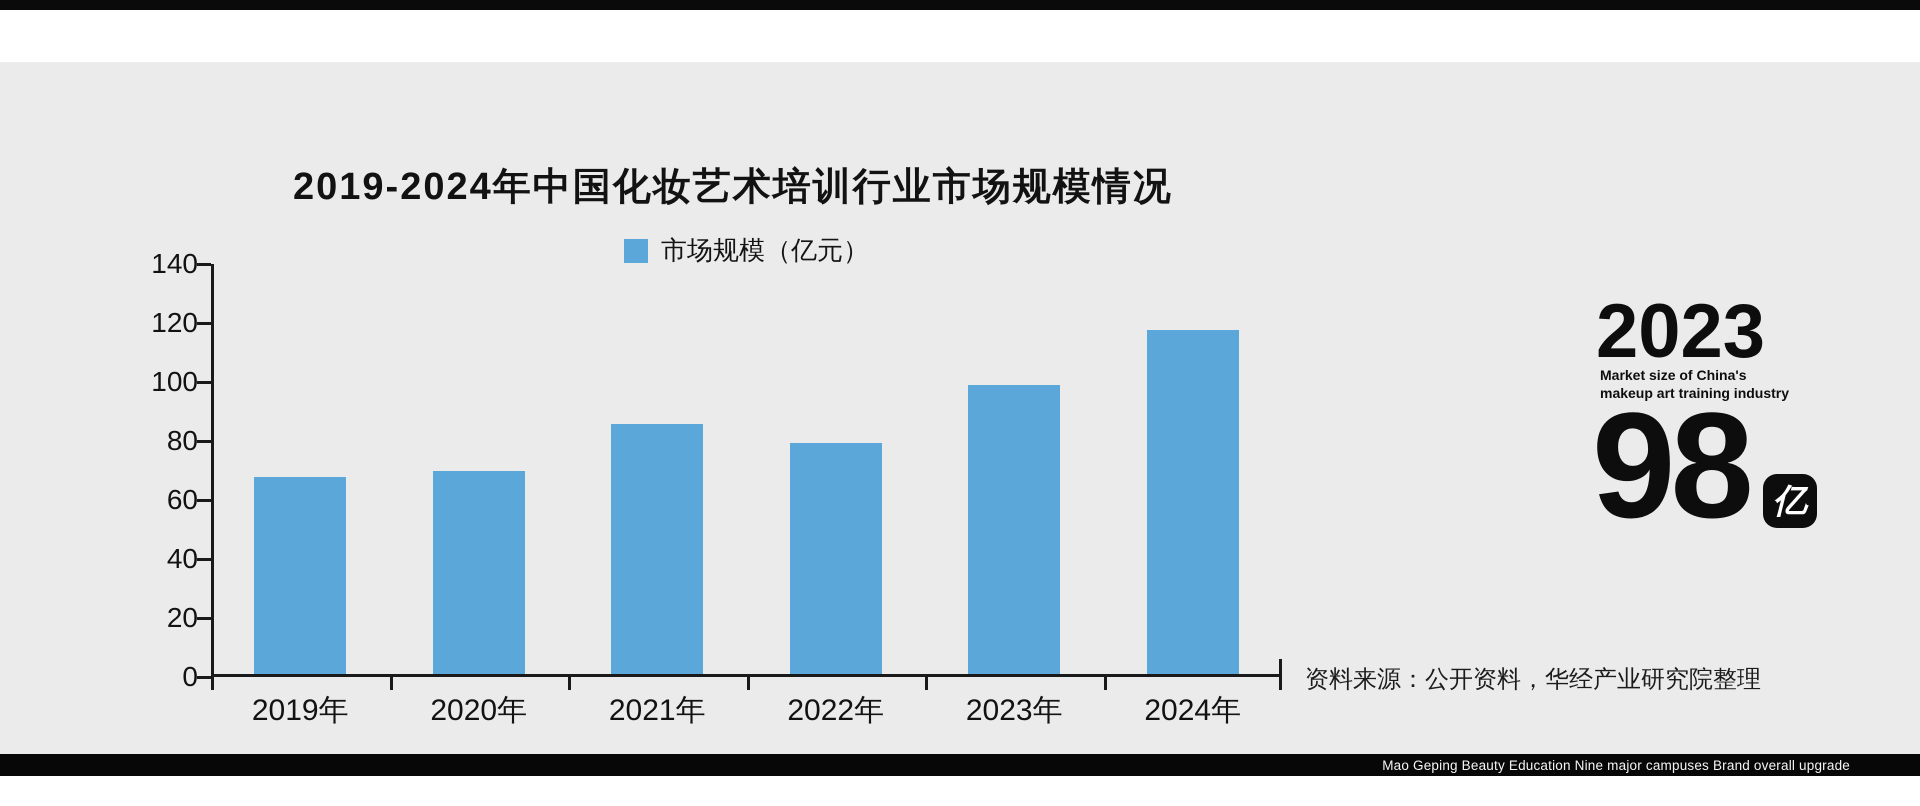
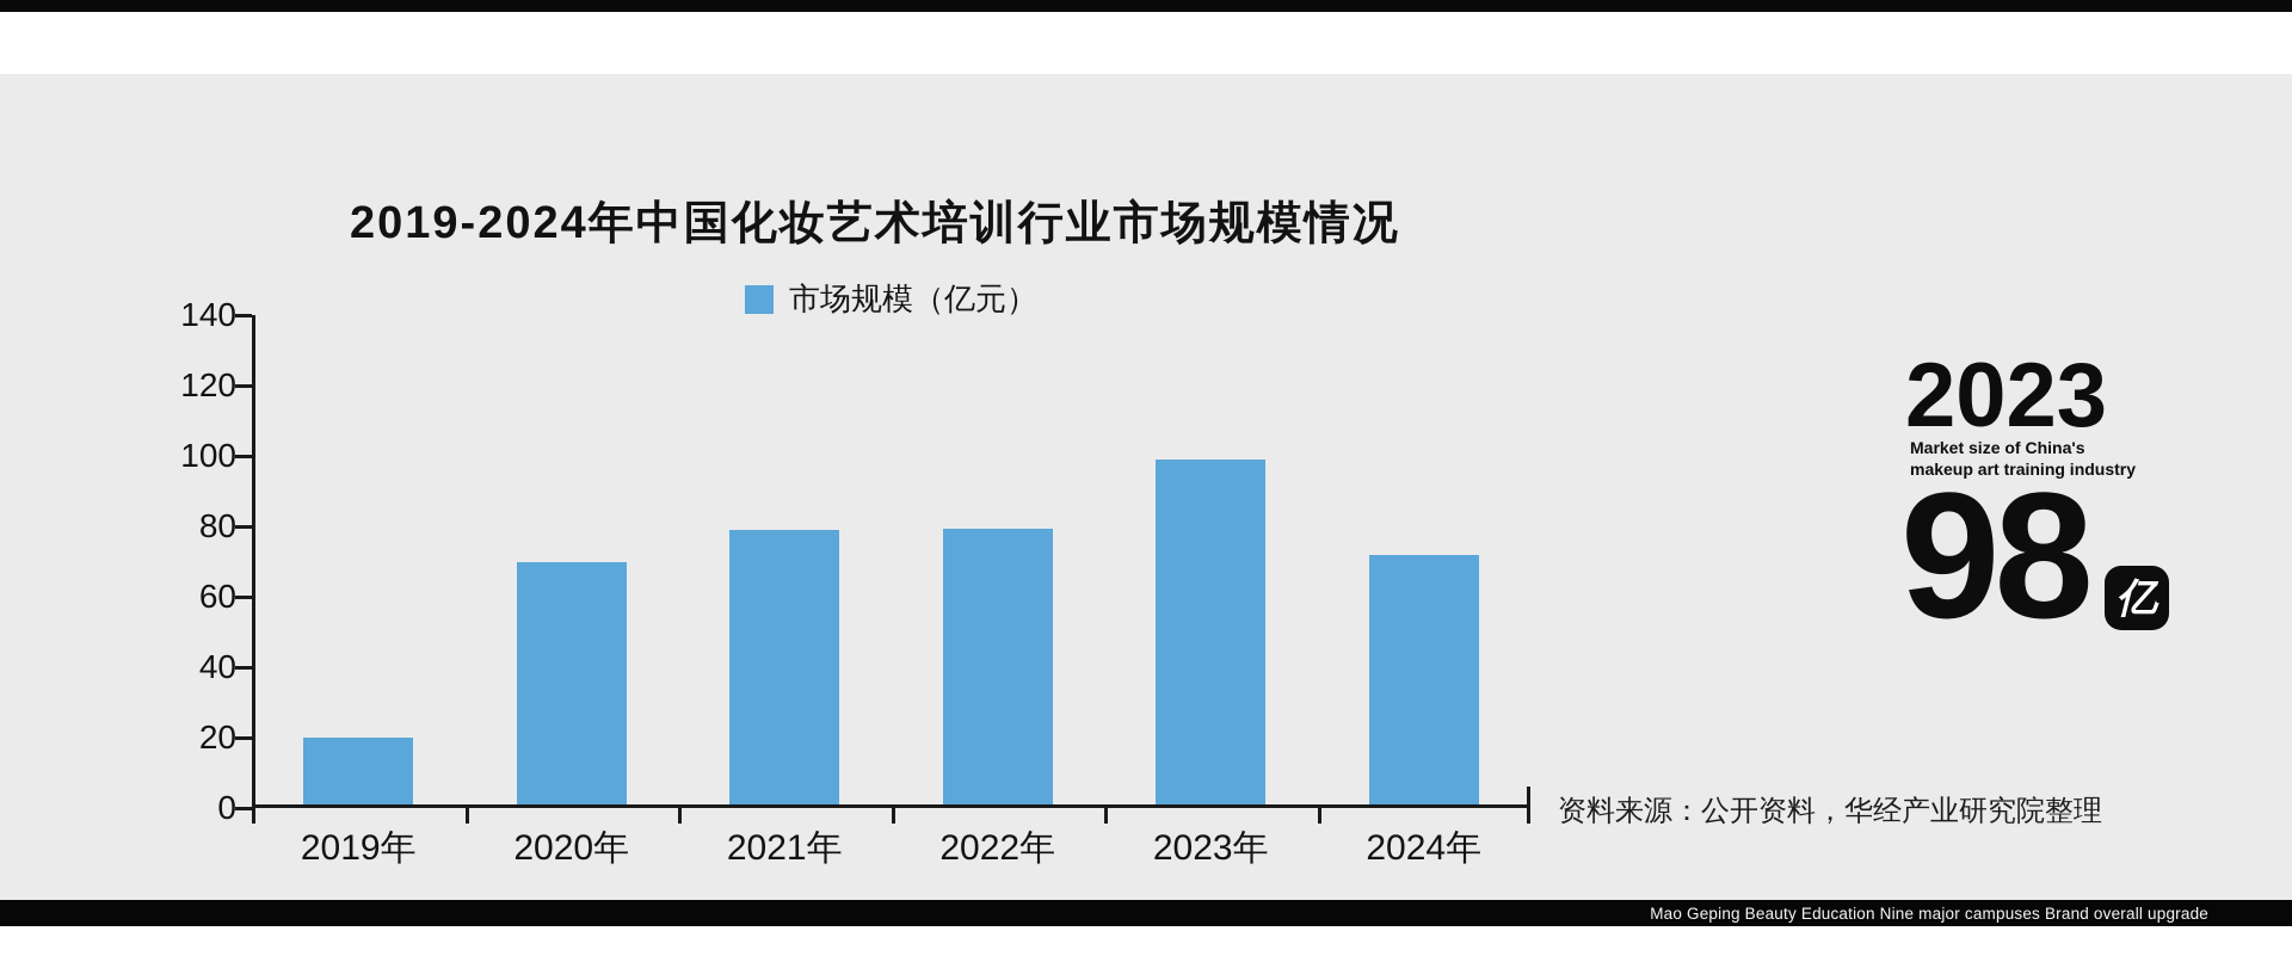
2019年: 67 -> 19
2021年: 85 -> 78
2024年: 116 -> 71
